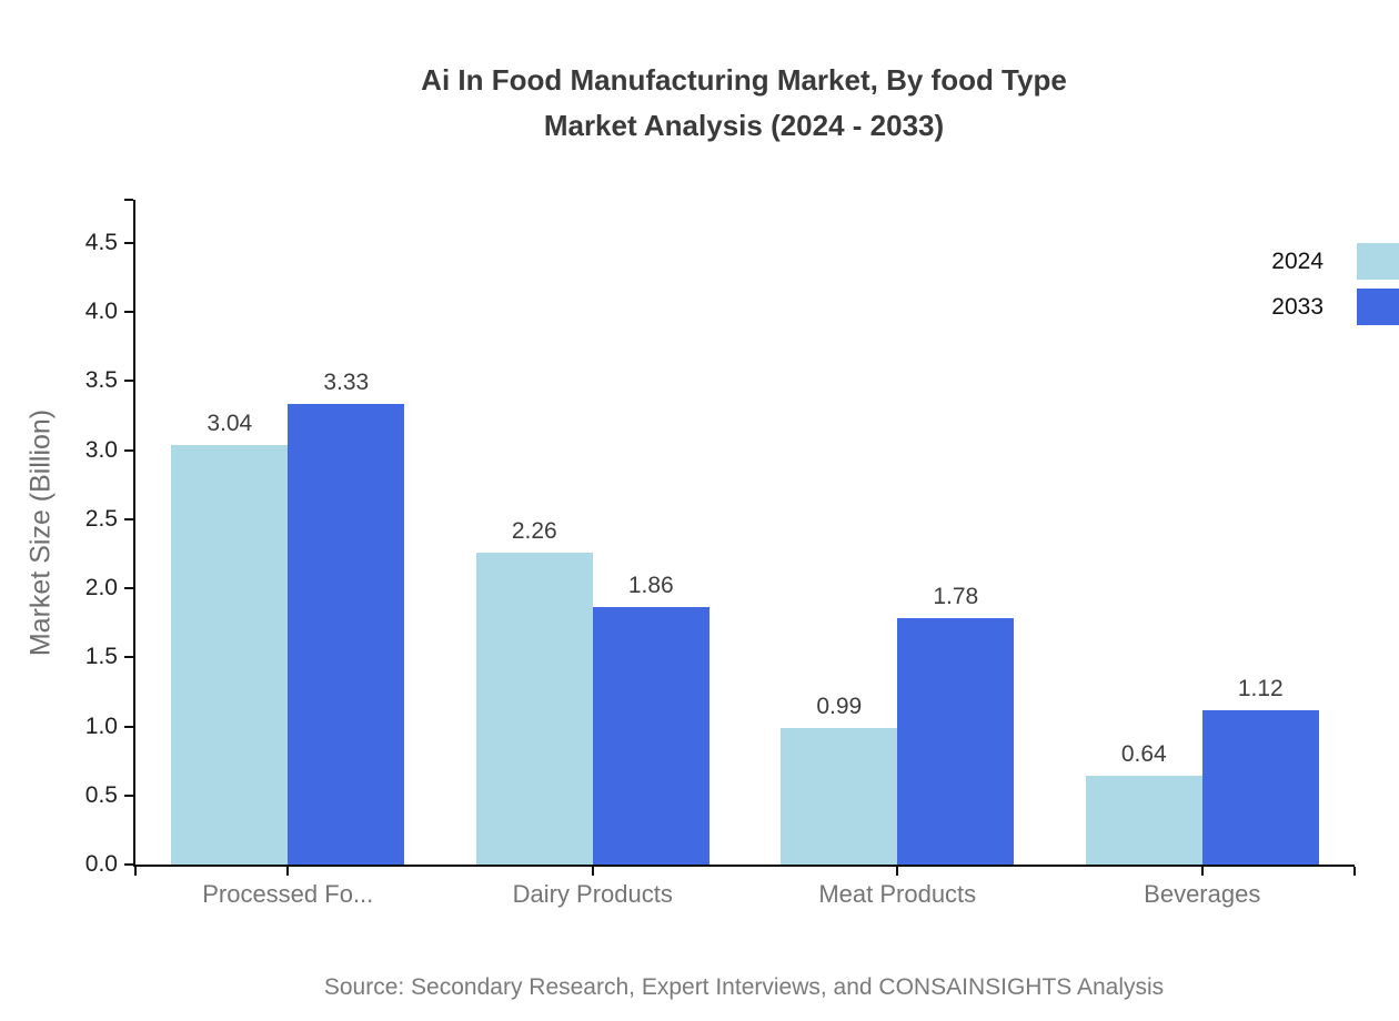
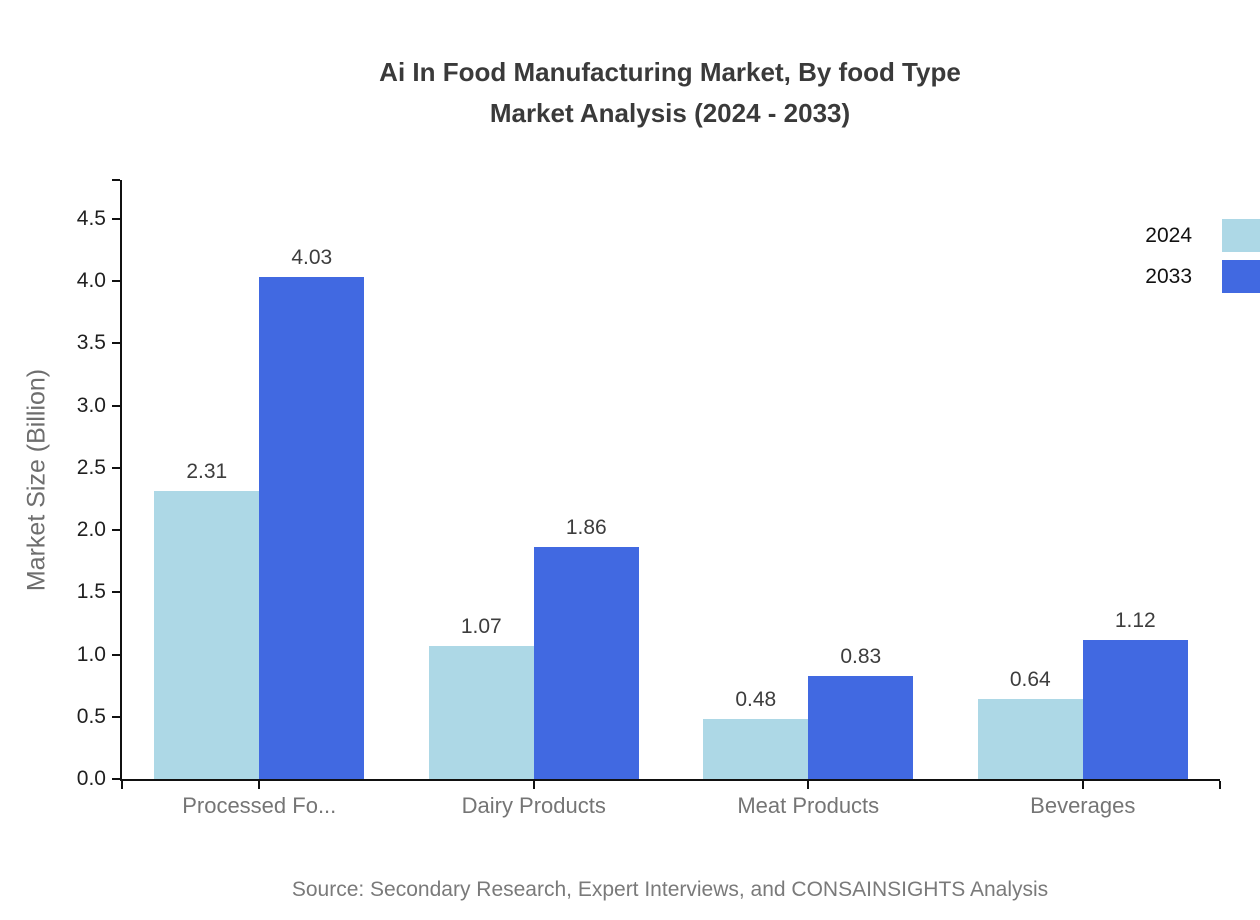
2024/Processed Fo...: 3.04 -> 2.31
2033/Processed Fo...: 3.33 -> 4.03
2024/Dairy Products: 2.26 -> 1.07
2024/Meat Products: 0.99 -> 0.48
2033/Meat Products: 1.78 -> 0.83
